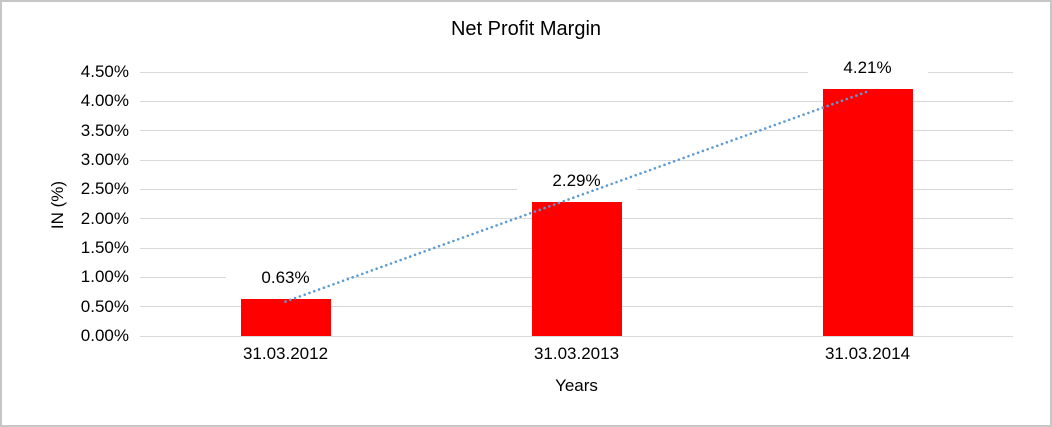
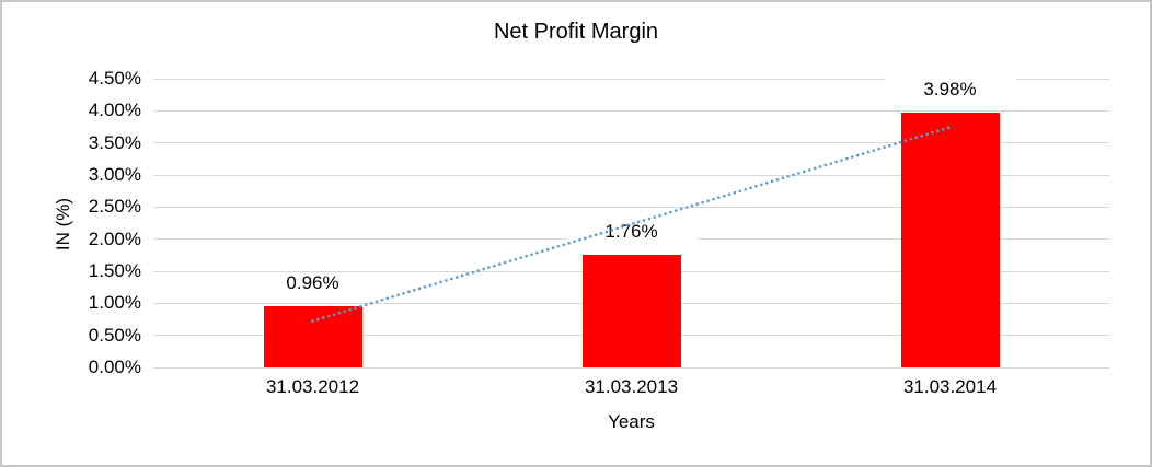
31.03.2012: 0.63% -> 0.96%
31.03.2013: 2.29% -> 1.76%
31.03.2014: 4.21% -> 3.98%
